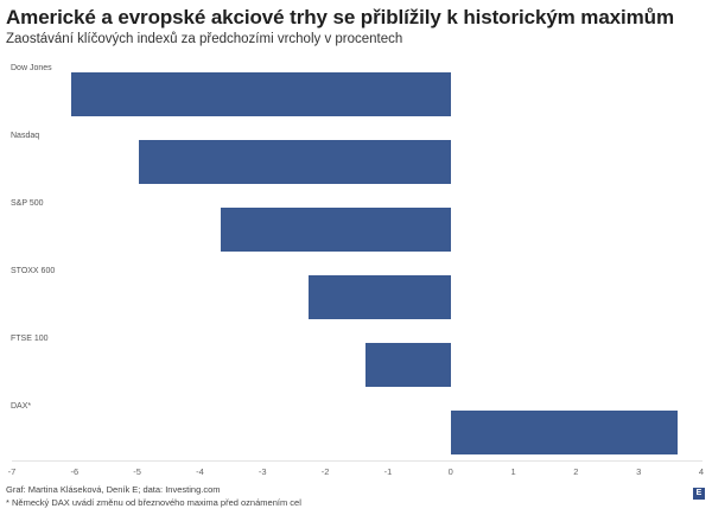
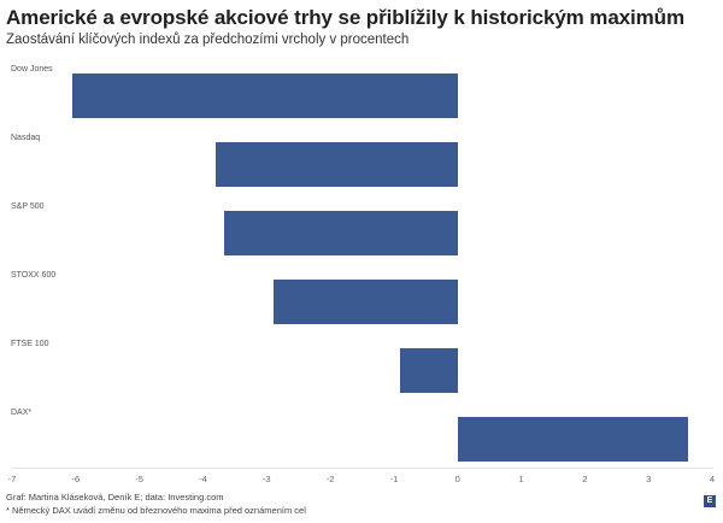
Nasdaq: -5.0 -> -3.8
STOXX 600: -2.3 -> -2.9
FTSE 100: -1.4 -> -0.9
